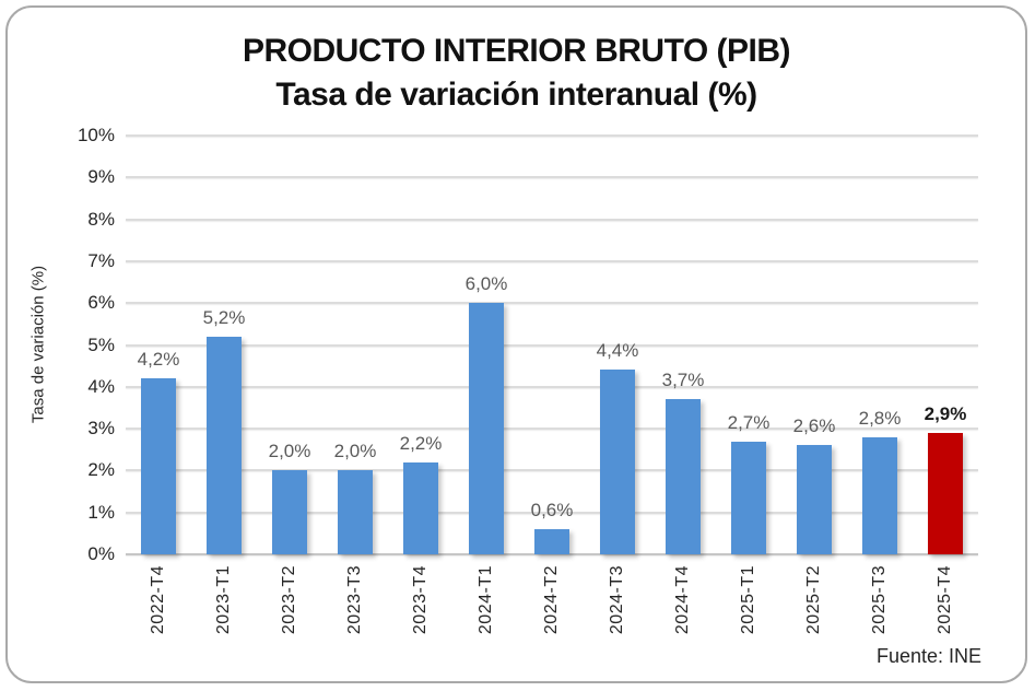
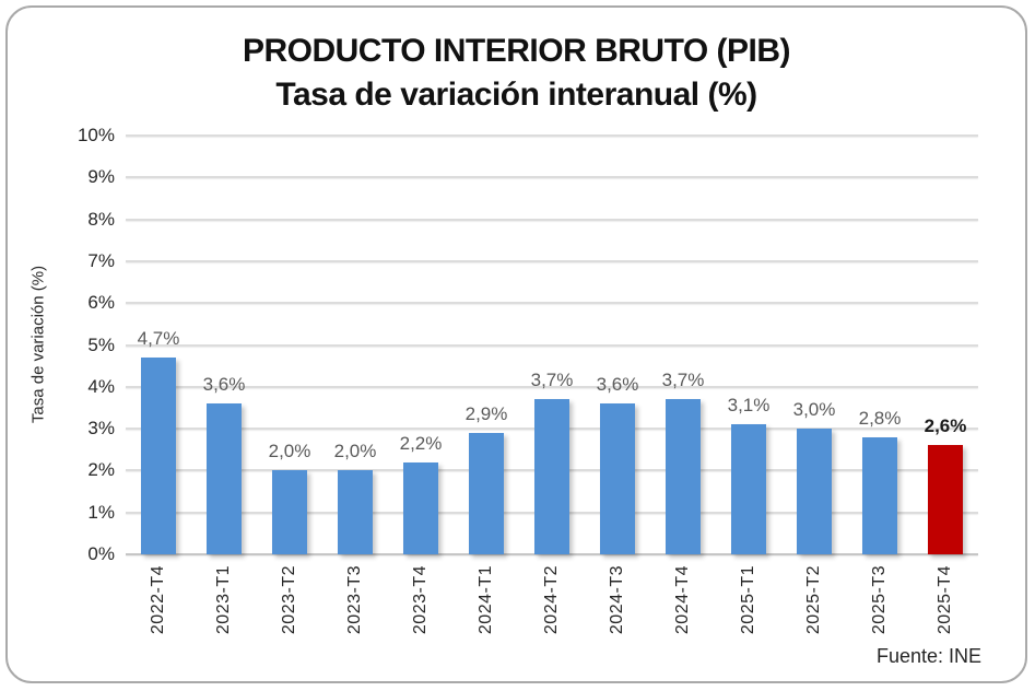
2022-T4: 4,2% -> 4,7%
2023-T1: 5,2% -> 3,6%
2024-T1: 6,0% -> 2,9%
2024-T2: 0,6% -> 3,7%
2024-T3: 4,4% -> 3,6%
2025-T1: 2,7% -> 3,1%
2025-T2: 2,6% -> 3,0%
2025-T4: 2,9% -> 2,6%
